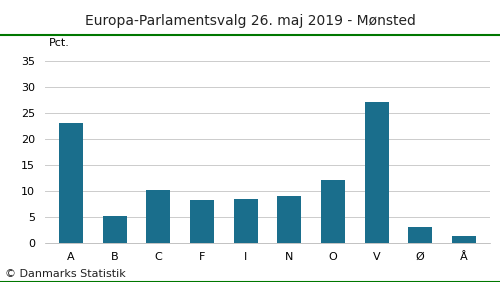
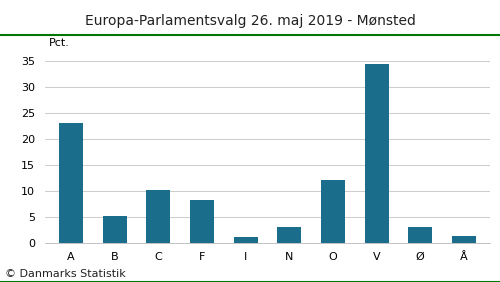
I: 8.4 -> 1.0
N: 9.0 -> 3.0
V: 27.2 -> 34.5
